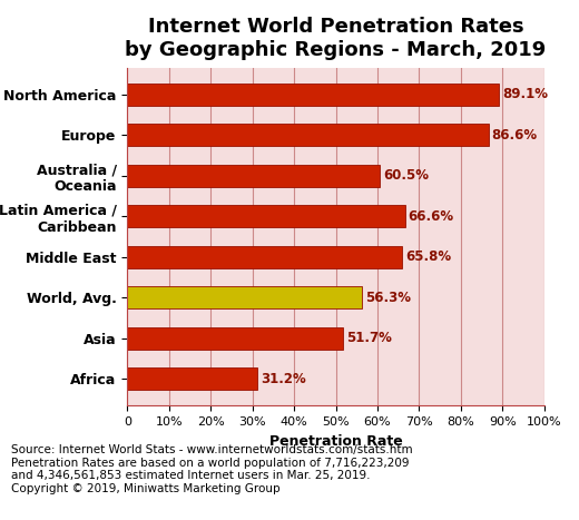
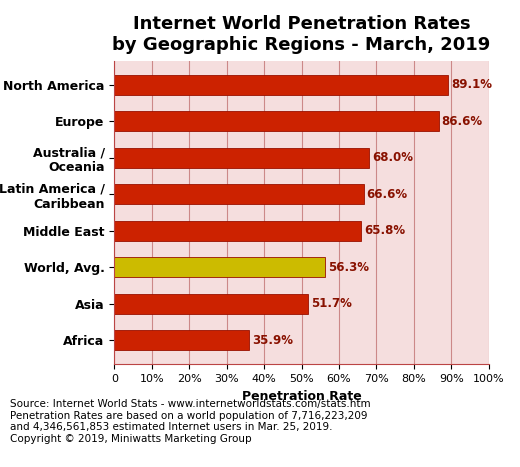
Australia / Oceania: 60.5% -> 68.0%
Africa: 31.2% -> 35.9%
